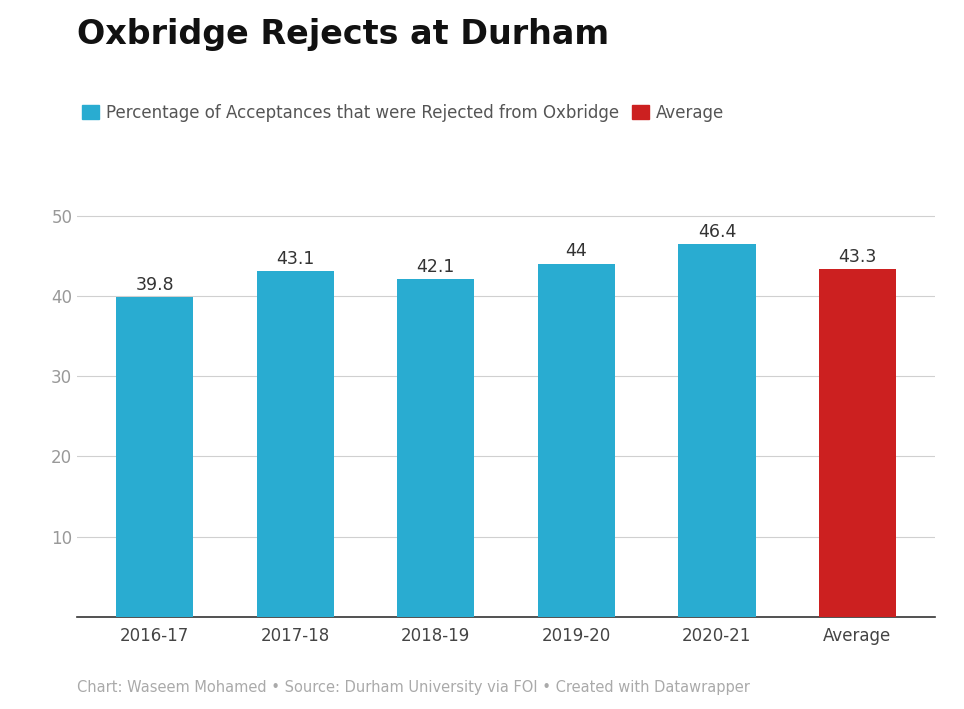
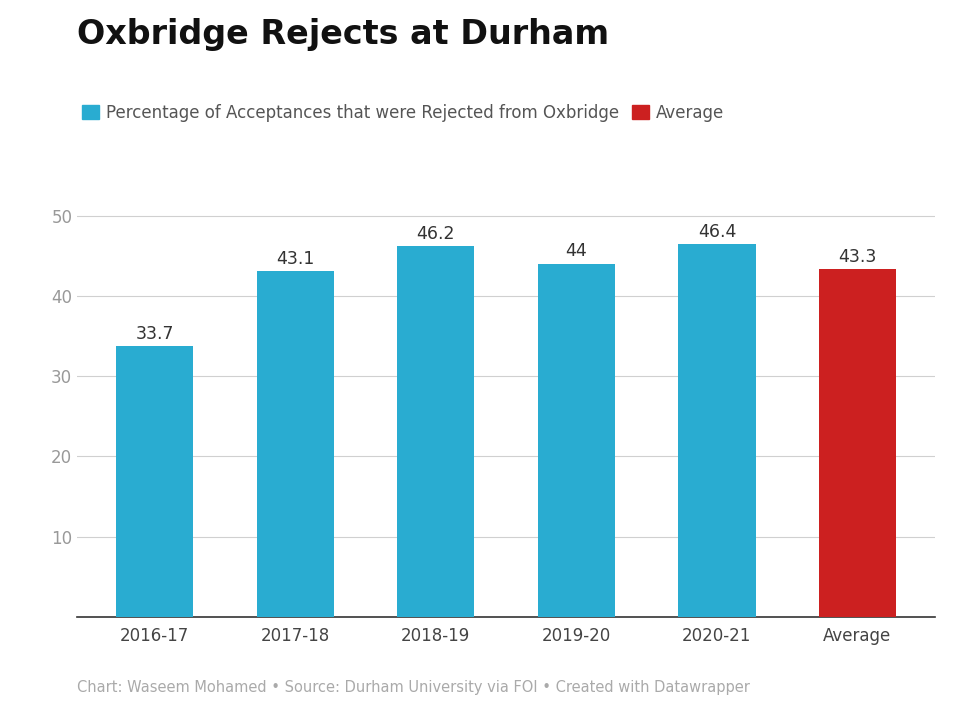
2016-17: 39.8 -> 33.7
2018-19: 42.1 -> 46.2
